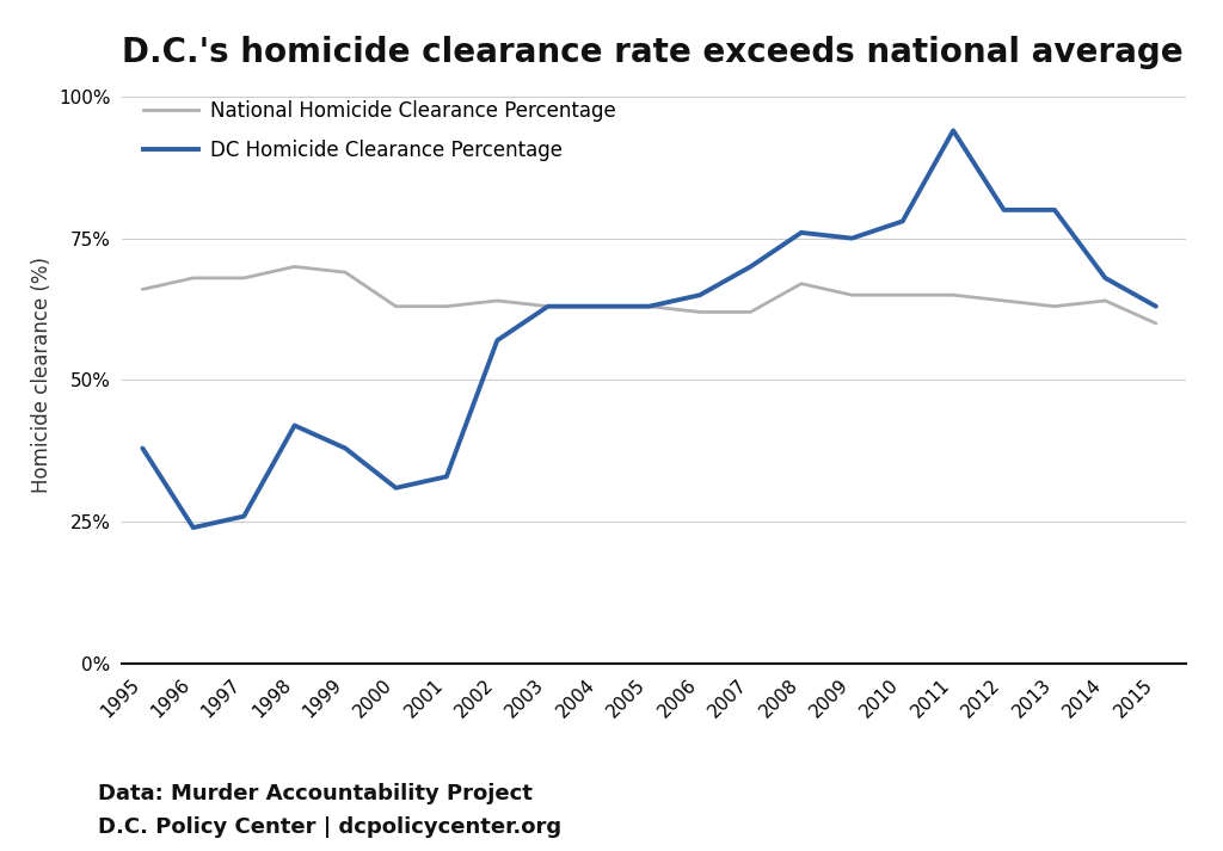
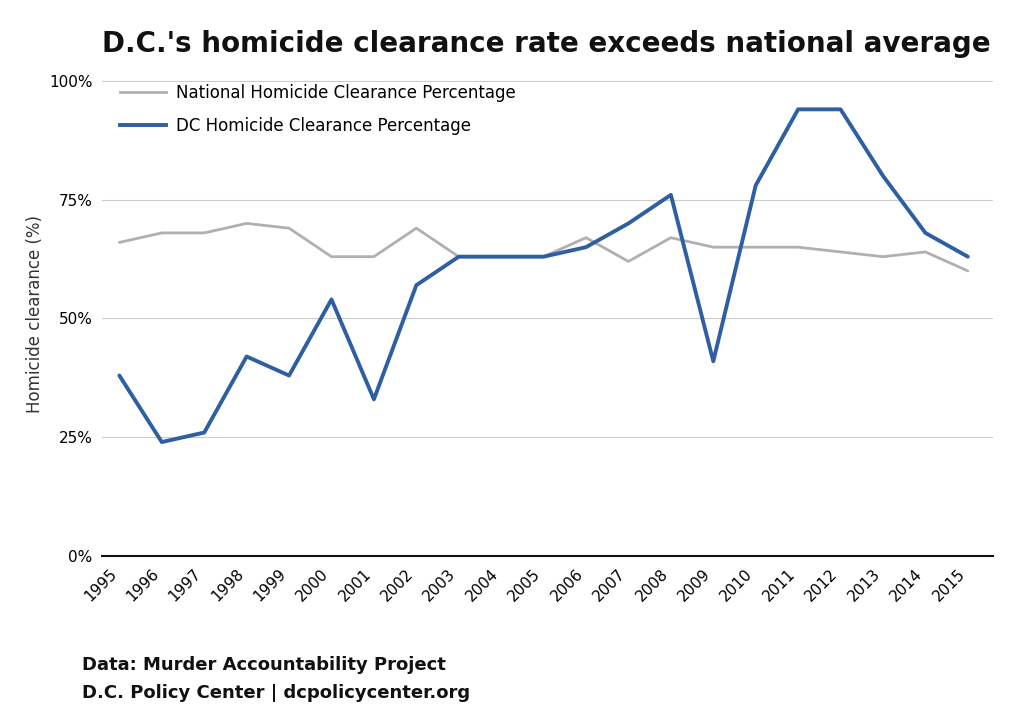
DC Homicide Clearance Percentage/2000: 31% -> 54%
National Homicide Clearance Percentage/2002: 64% -> 69%
National Homicide Clearance Percentage/2006: 62% -> 67%
DC Homicide Clearance Percentage/2009: 75% -> 41%
DC Homicide Clearance Percentage/2012: 80% -> 94%
